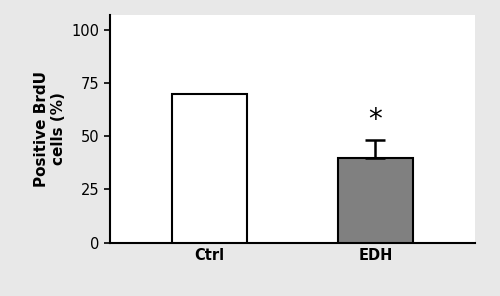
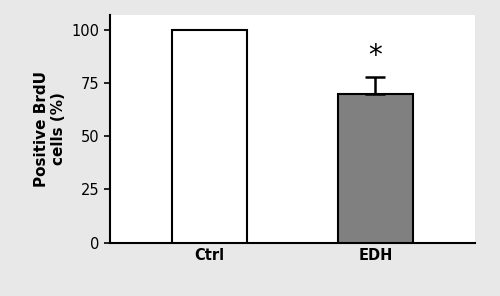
Ctrl: 70 -> 100
EDH: 40 -> 70
